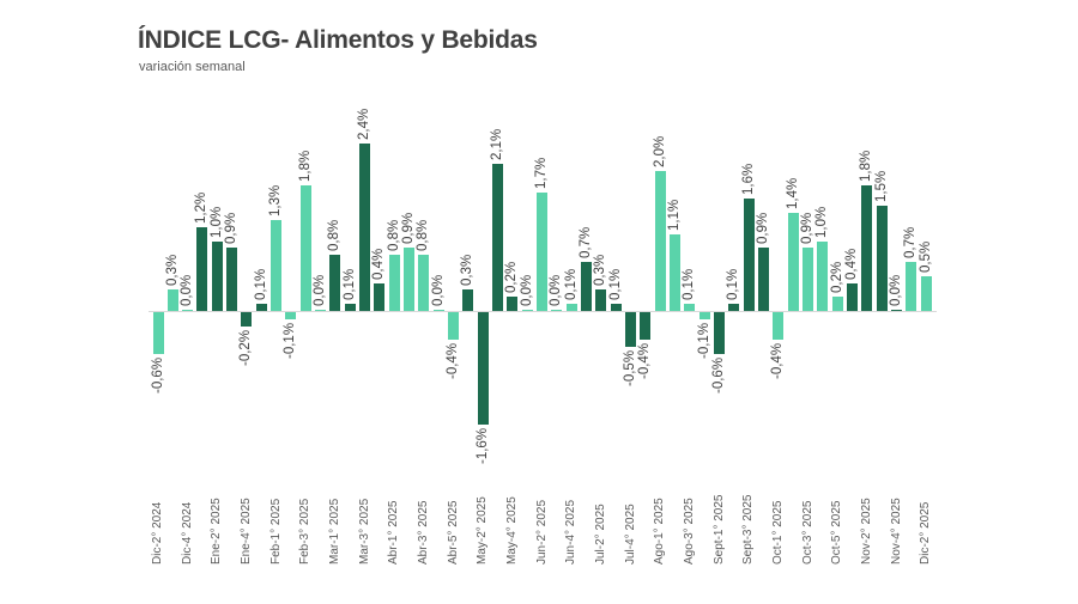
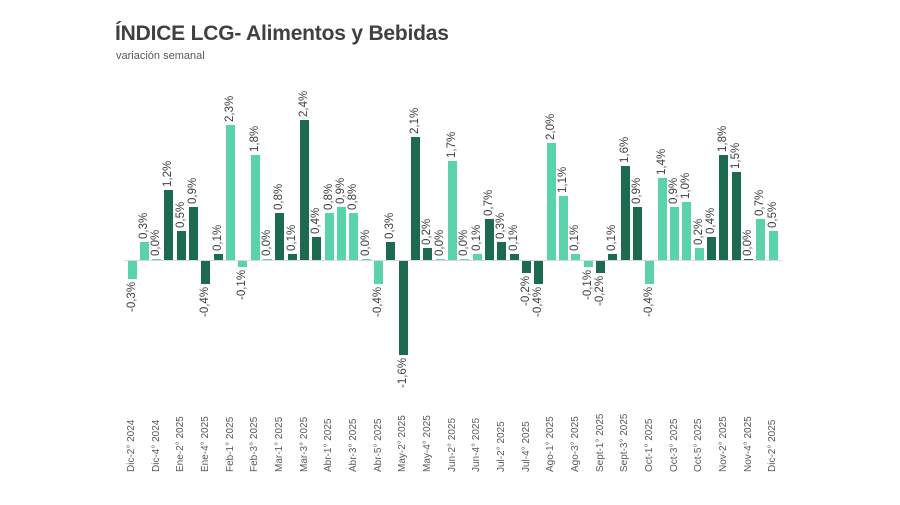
Dic-2° 2024: -0,6% -> -0,3%
Ene-2° 2025: 1,0% -> 0,5%
Ene-4° 2025: -0,2% -> -0,4%
Feb-1° 2025: 1,3% -> 2,3%
Jul-4° 2025: -0,5% -> -0,2%
Sept-1° 2025: -0,6% -> -0,2%
